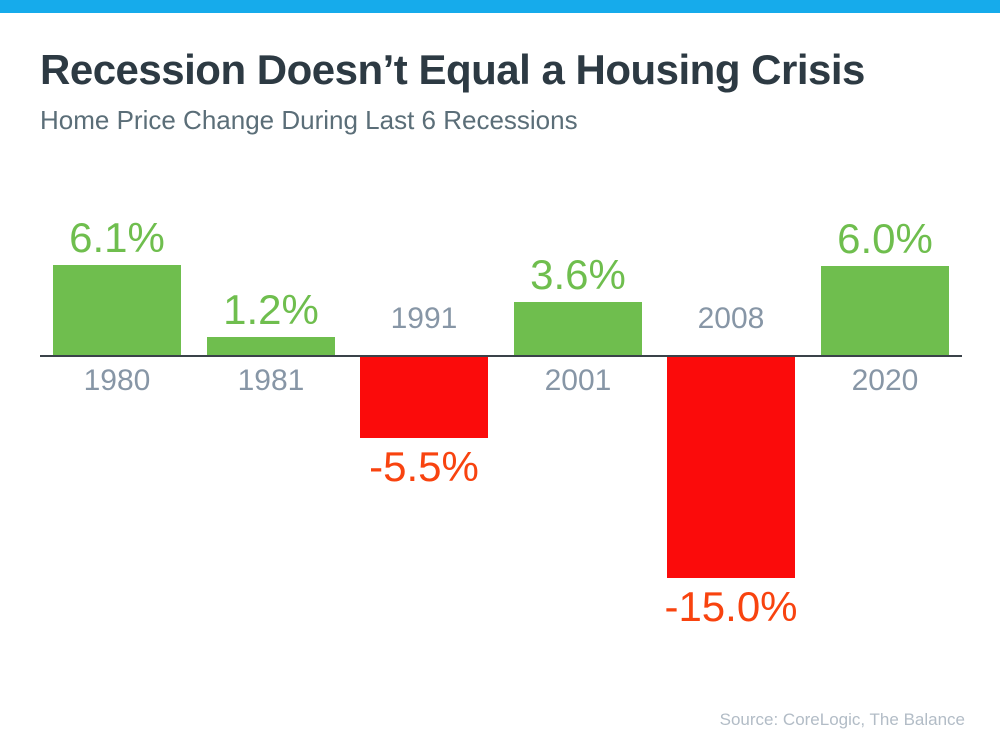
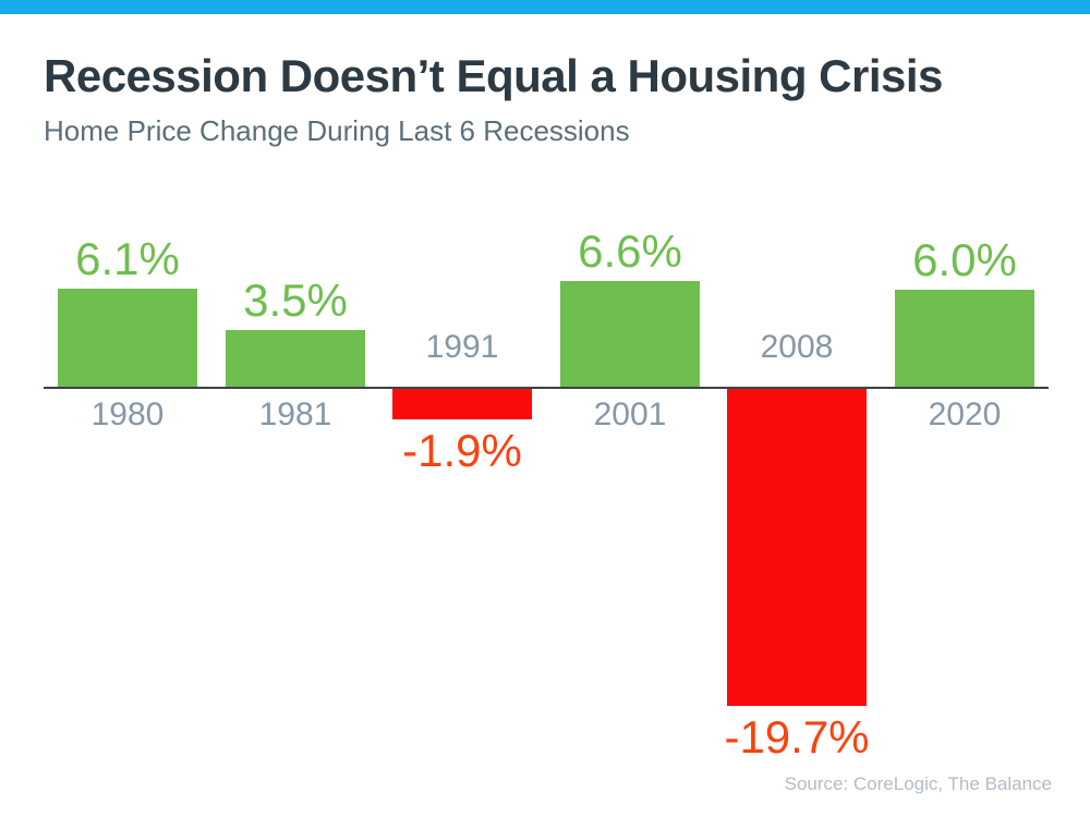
1981: 1.2% -> 3.5%
1991: -5.5% -> -1.9%
2001: 3.6% -> 6.6%
2008: -15.0% -> -19.7%
